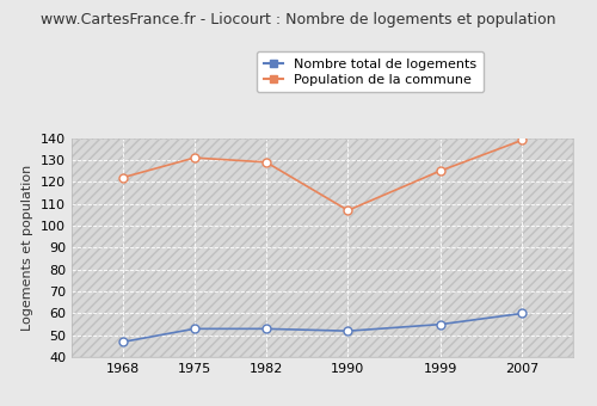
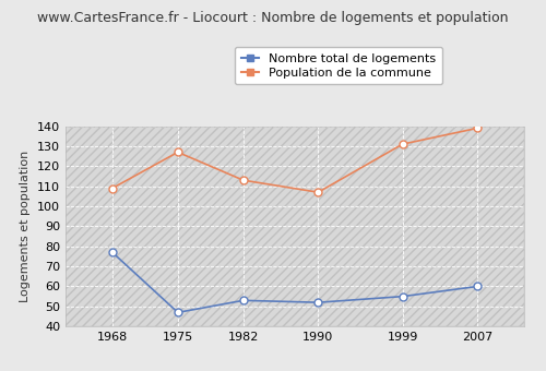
Nombre total de logements/1968: 47 -> 77
Population de la commune/1968: 122 -> 109
Nombre total de logements/1975: 53 -> 47
Population de la commune/1975: 131 -> 127
Population de la commune/1982: 129 -> 113
Population de la commune/1999: 125 -> 131
